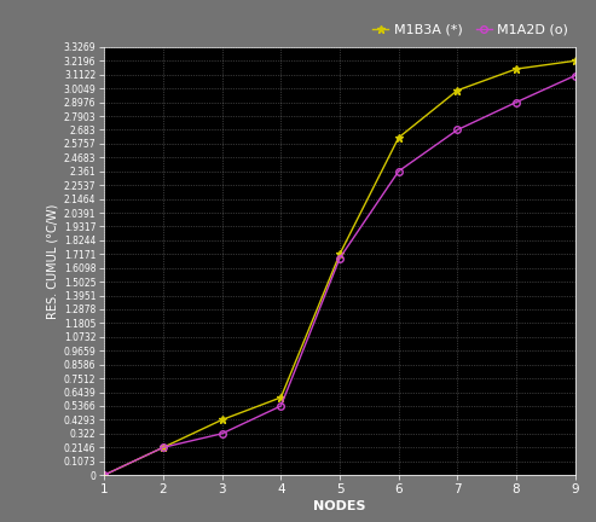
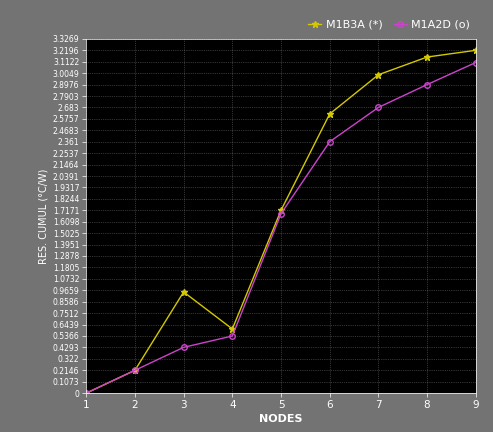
M1B3A (*)/3: 0.43 -> 0.95
M1A2D (o)/3: 0.32 -> 0.43
